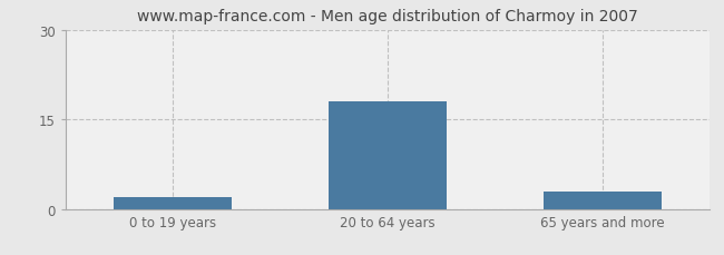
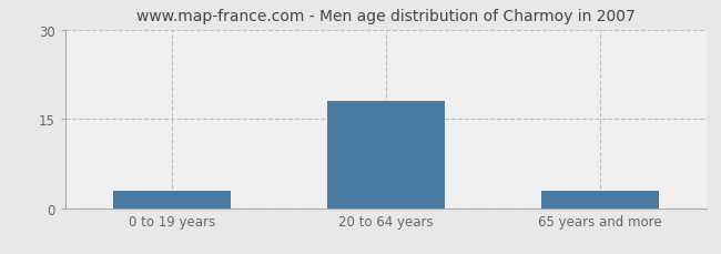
0 to 19 years: 2 -> 3
